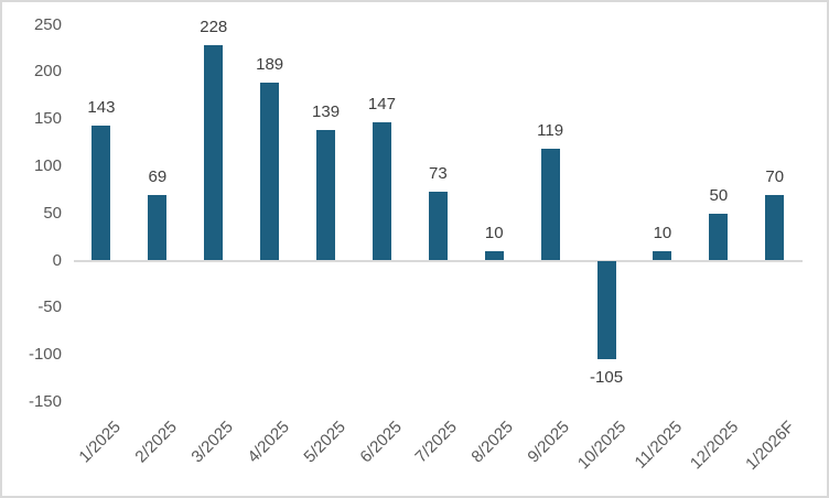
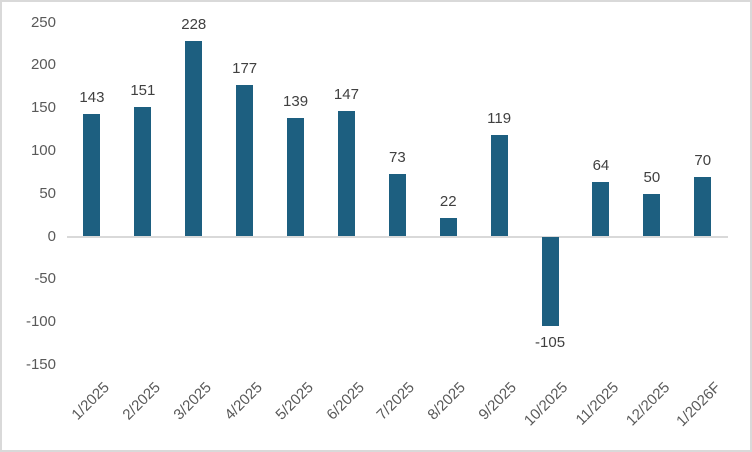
2/2025: 69 -> 151
4/2025: 189 -> 177
8/2025: 10 -> 22
11/2025: 10 -> 64
